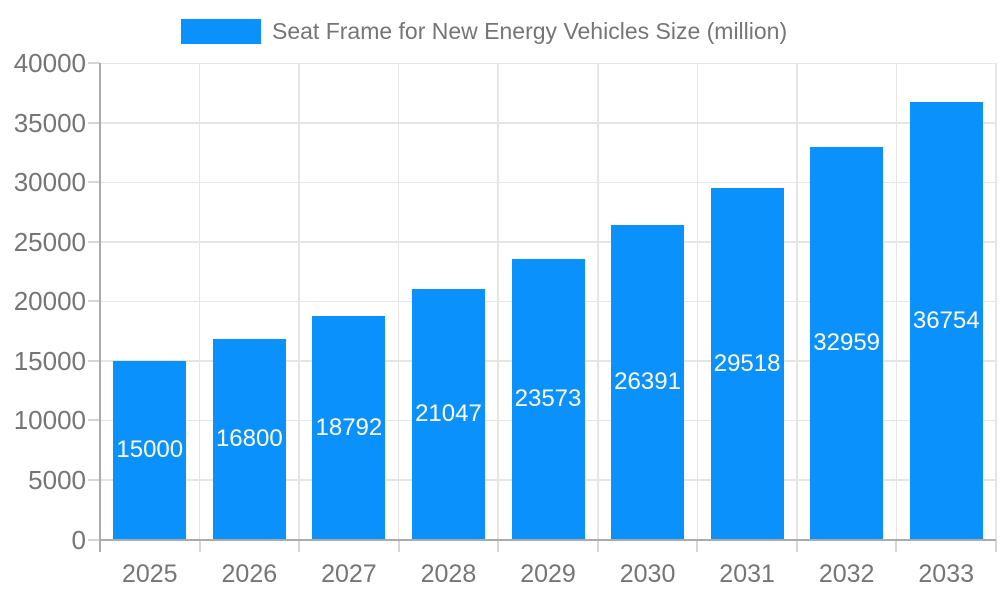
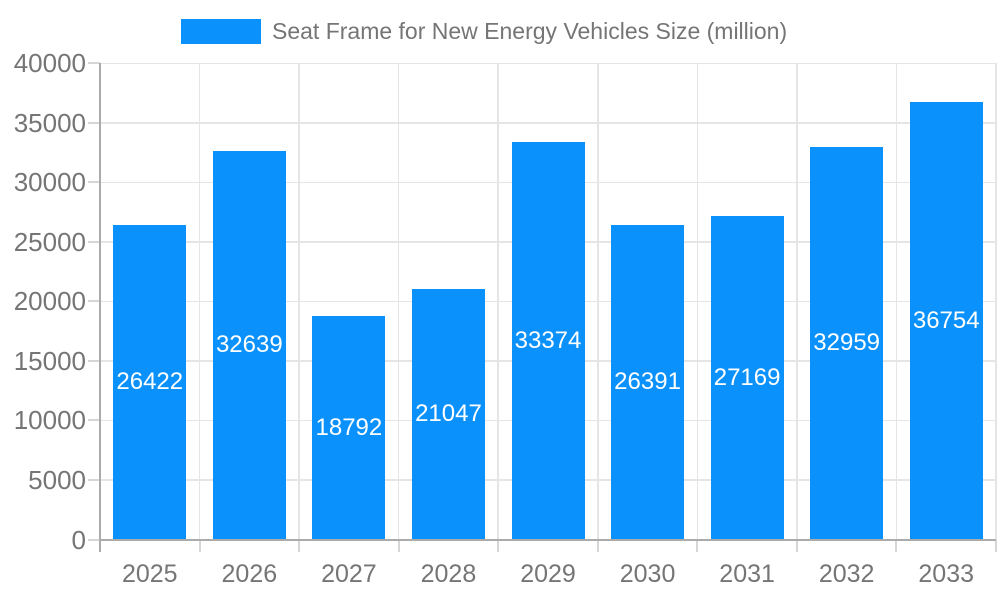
2025: 15000 -> 26422
2026: 16800 -> 32639
2029: 23573 -> 33374
2031: 29518 -> 27169
